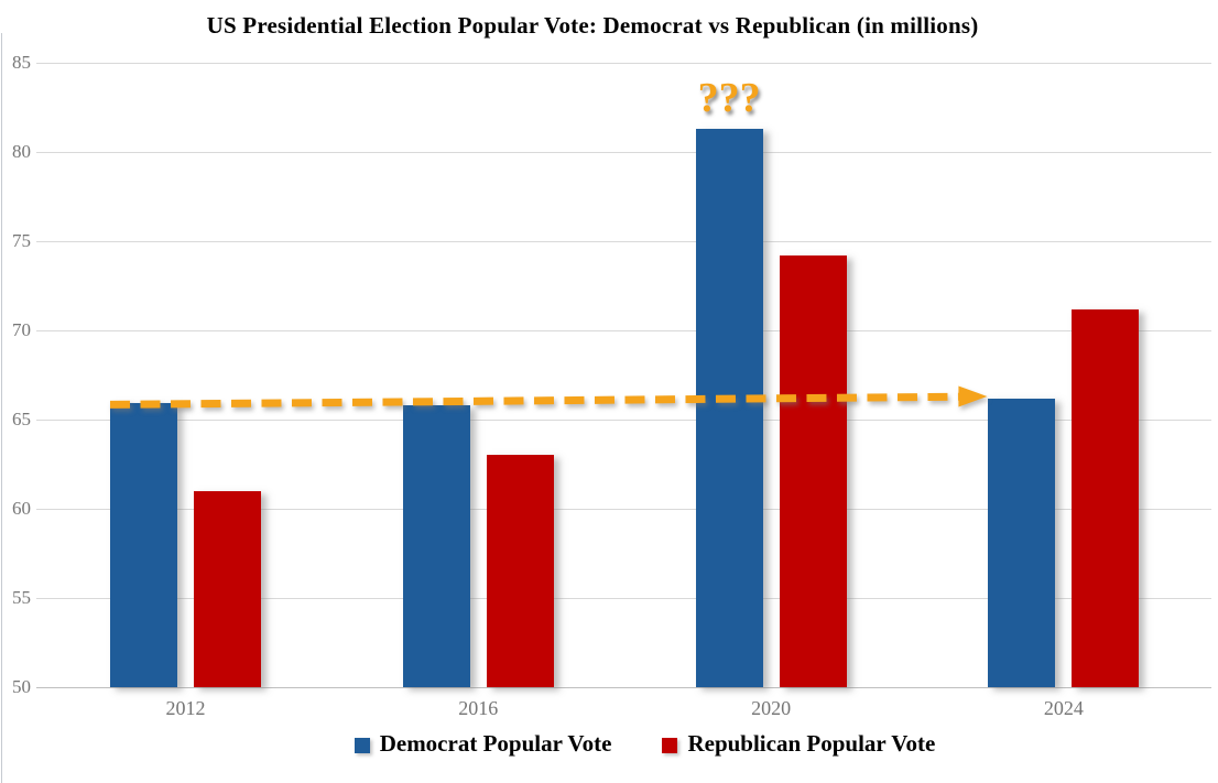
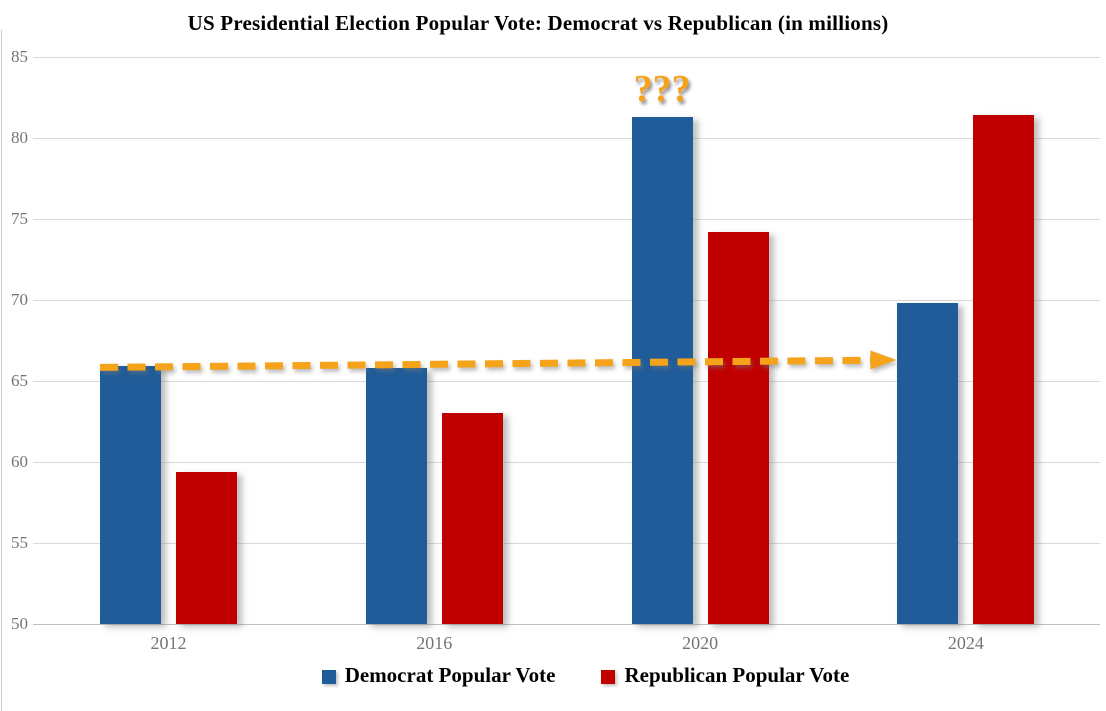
Republican Popular Vote/2012: 61.0 -> 59.4
Democrat Popular Vote/2024: 66.2 -> 69.8
Republican Popular Vote/2024: 71.2 -> 81.4
